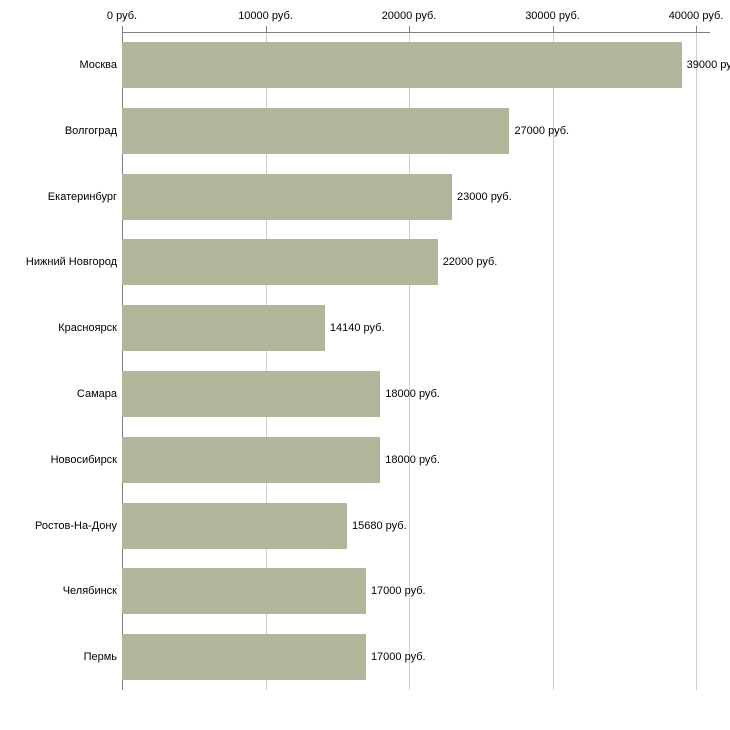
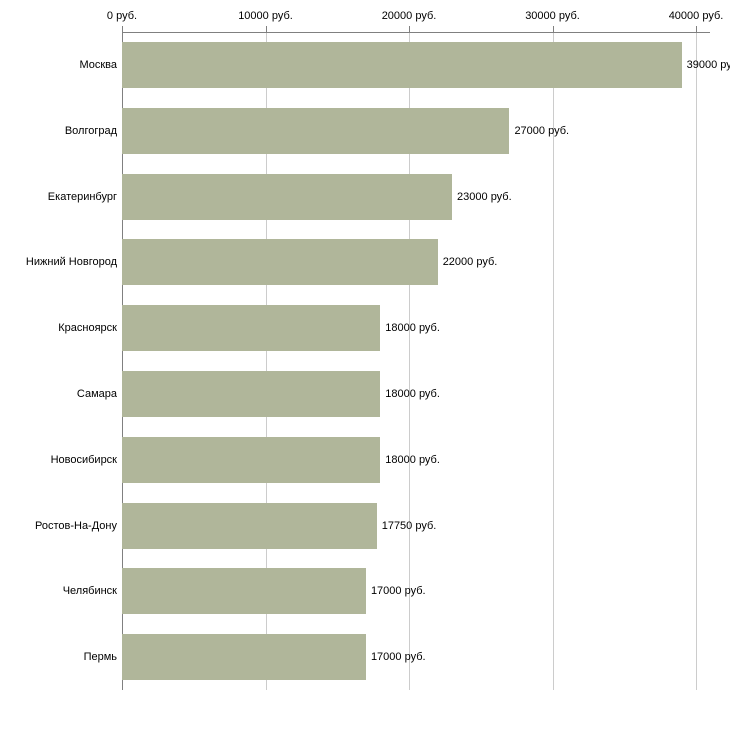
Красноярск: 14140 -> 18000
Ростов-На-Дону: 15680 -> 17750
